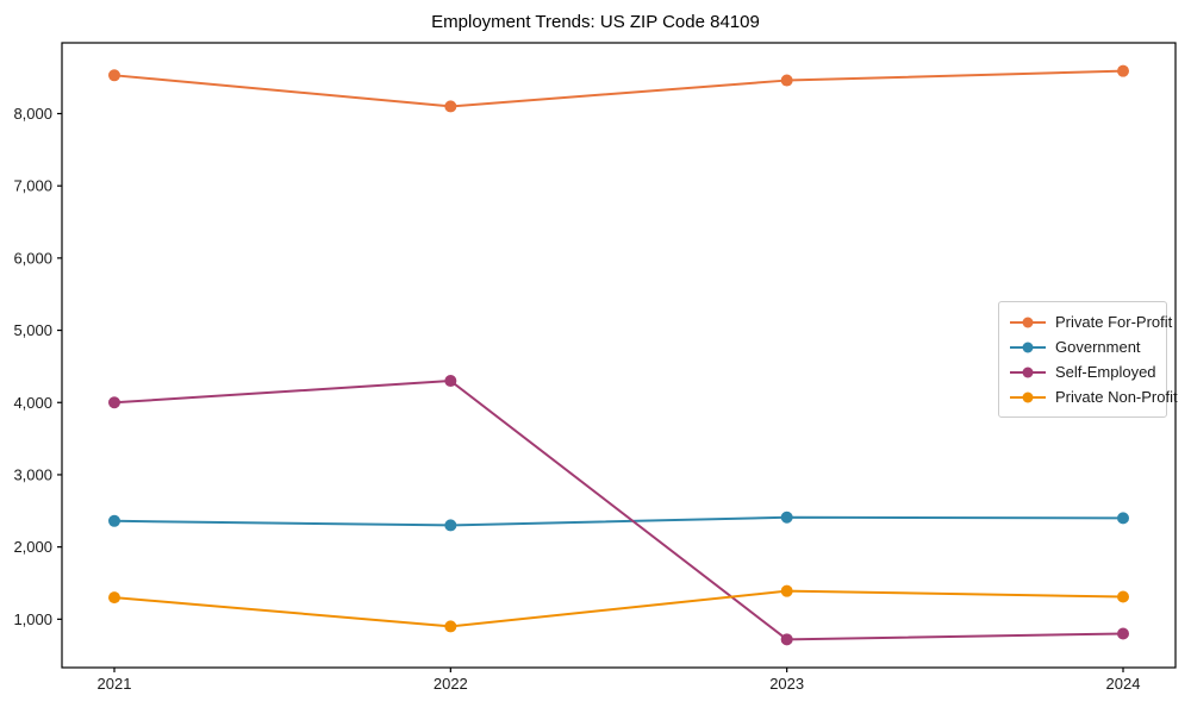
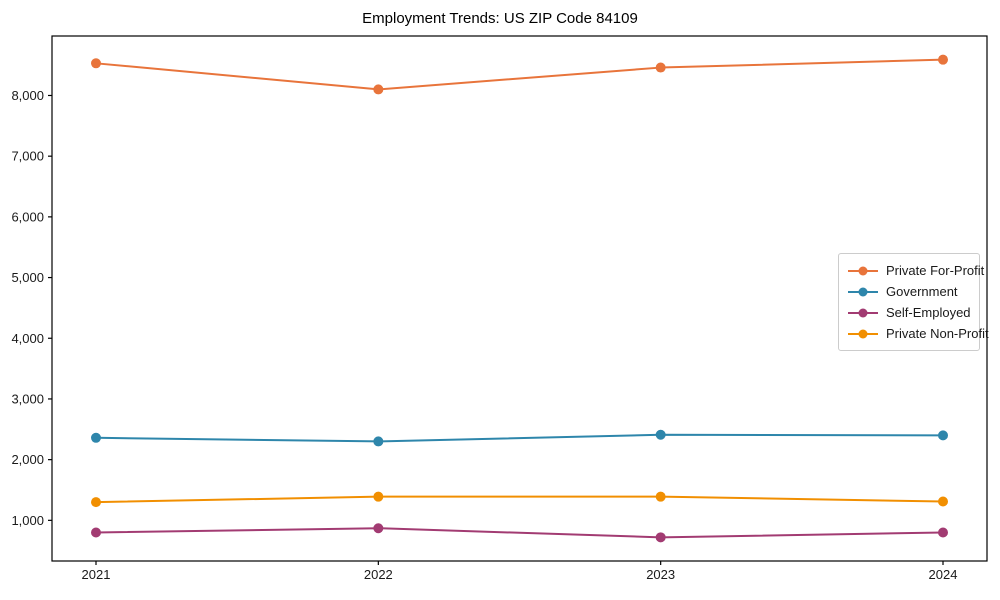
Self-Employed/2021: 4000 -> 800
Self-Employed/2022: 4300 -> 900
Private Non-Profit/2022: 900 -> 1400
